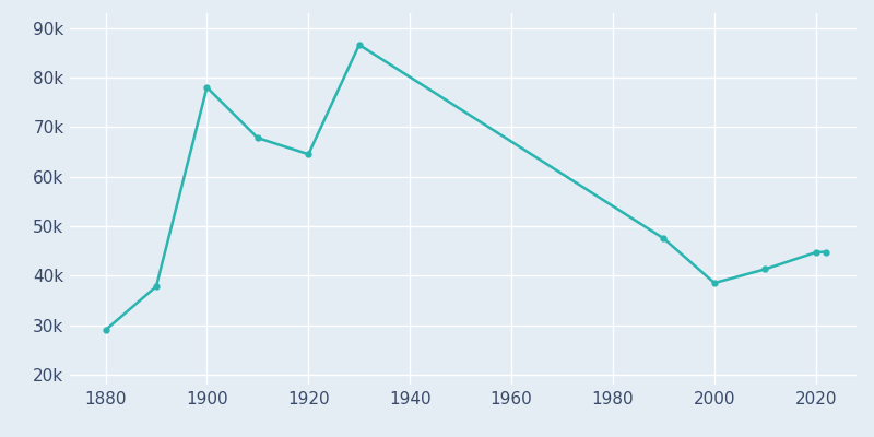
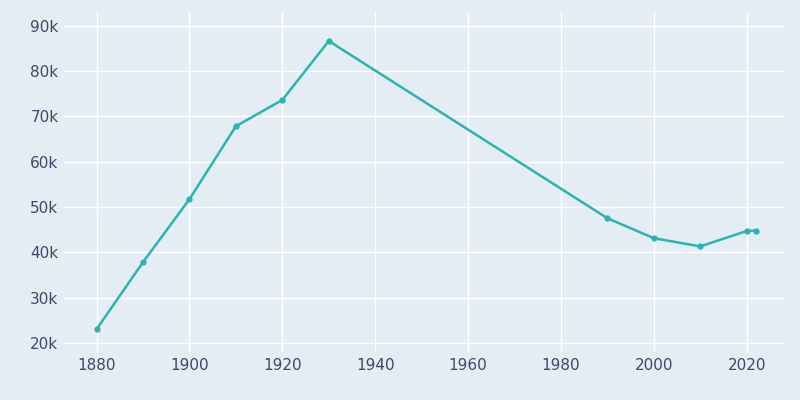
1880: 29.0k -> 23.0k
1900: 78.0k -> 51.7k
1920: 64.5k -> 73.6k
2000: 38.5k -> 43.1k
